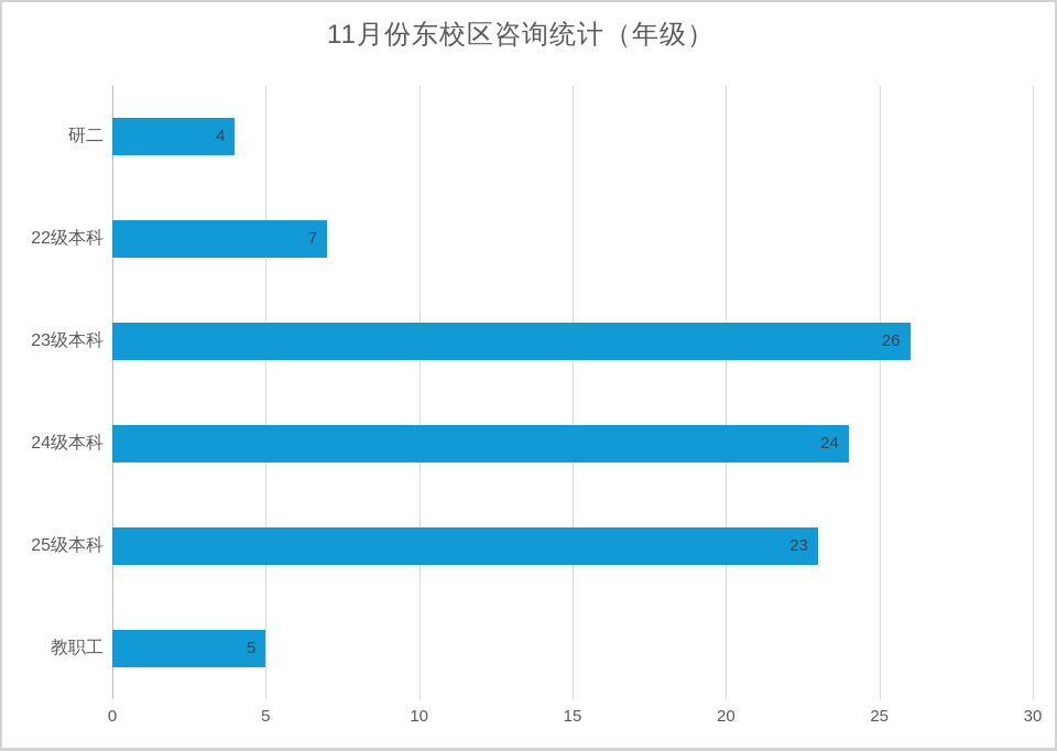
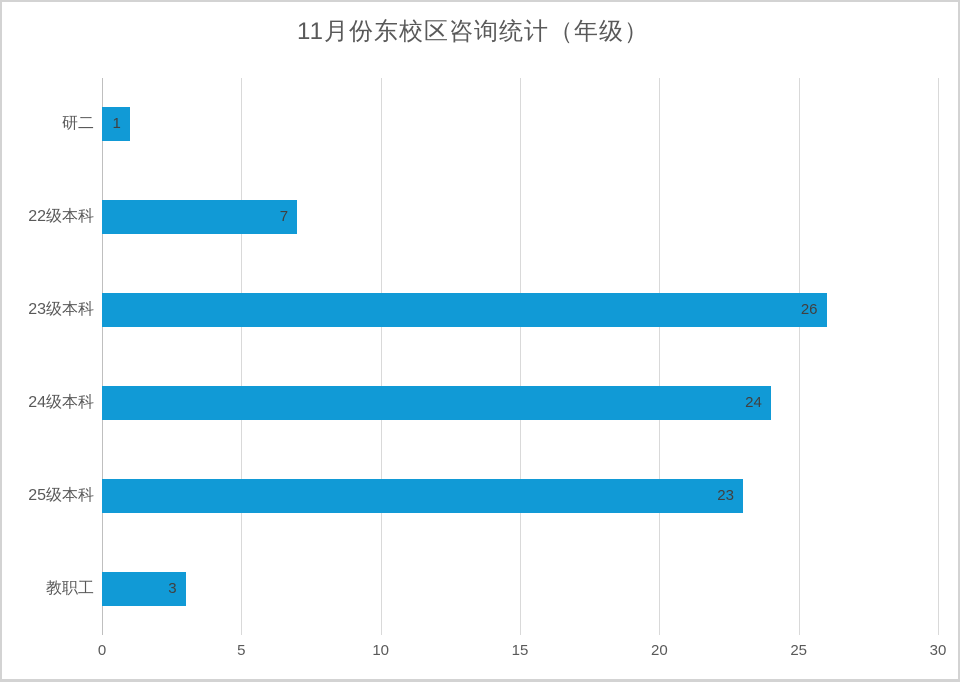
研二: 4 -> 1
教职工: 5 -> 3
